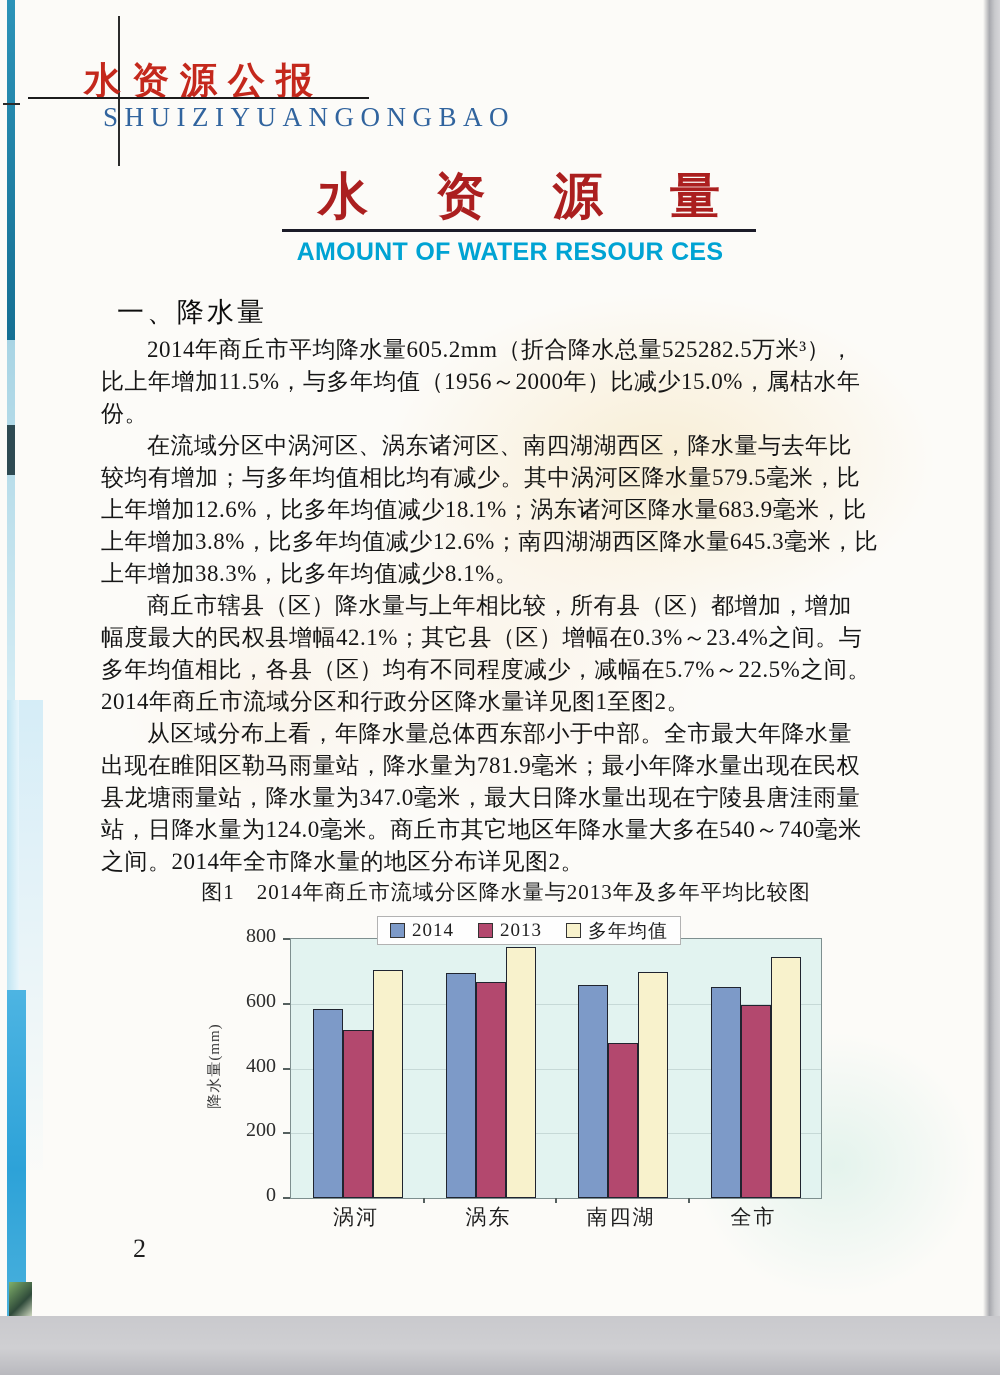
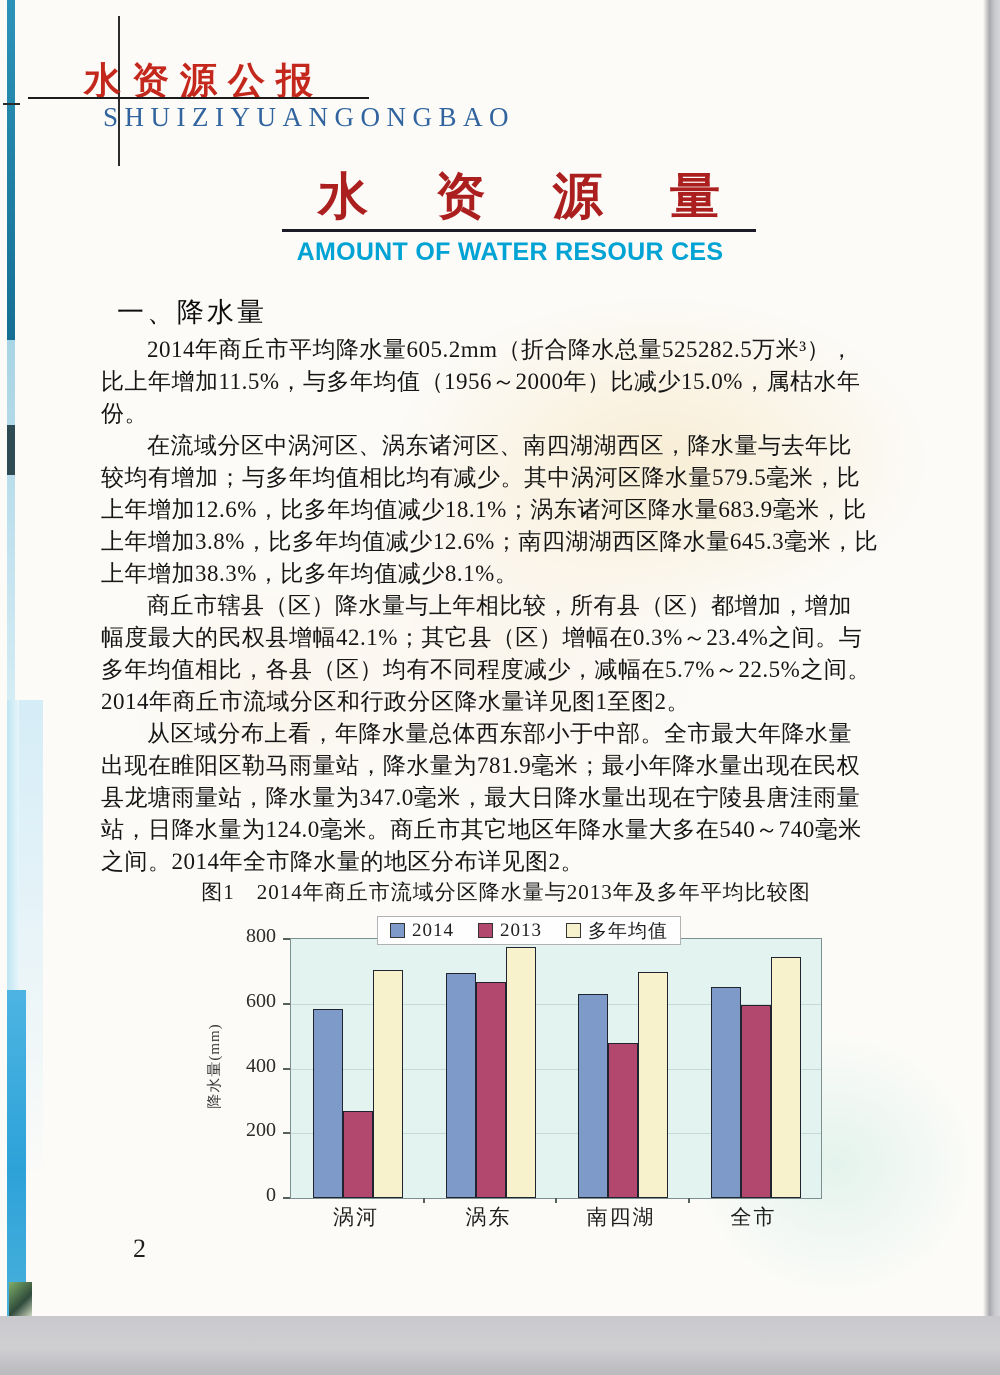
2013/涡河: 520 -> 270
2014/南四湖: 660 -> 630
